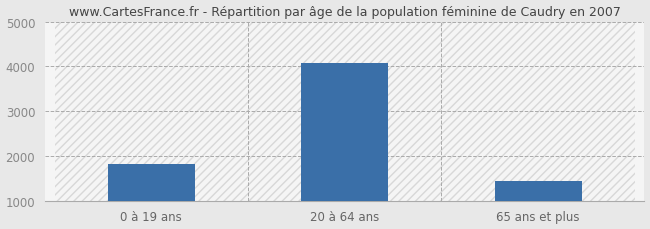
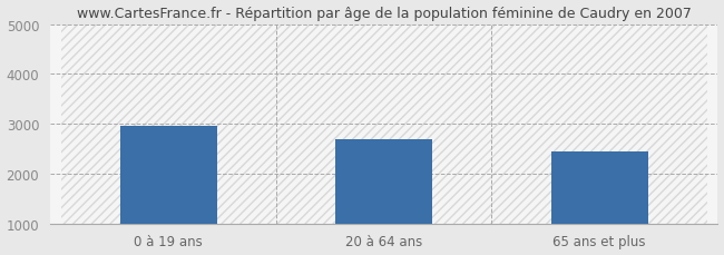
0 à 19 ans: 1830 -> 2950
20 à 64 ans: 4070 -> 2700
65 ans et plus: 1450 -> 2450
